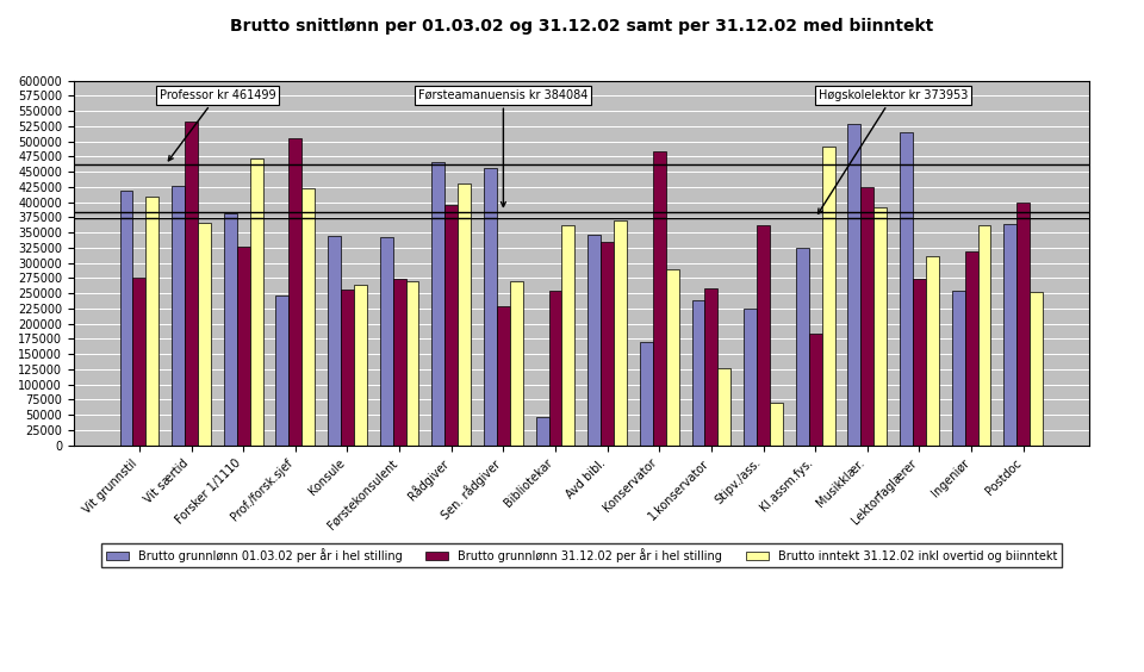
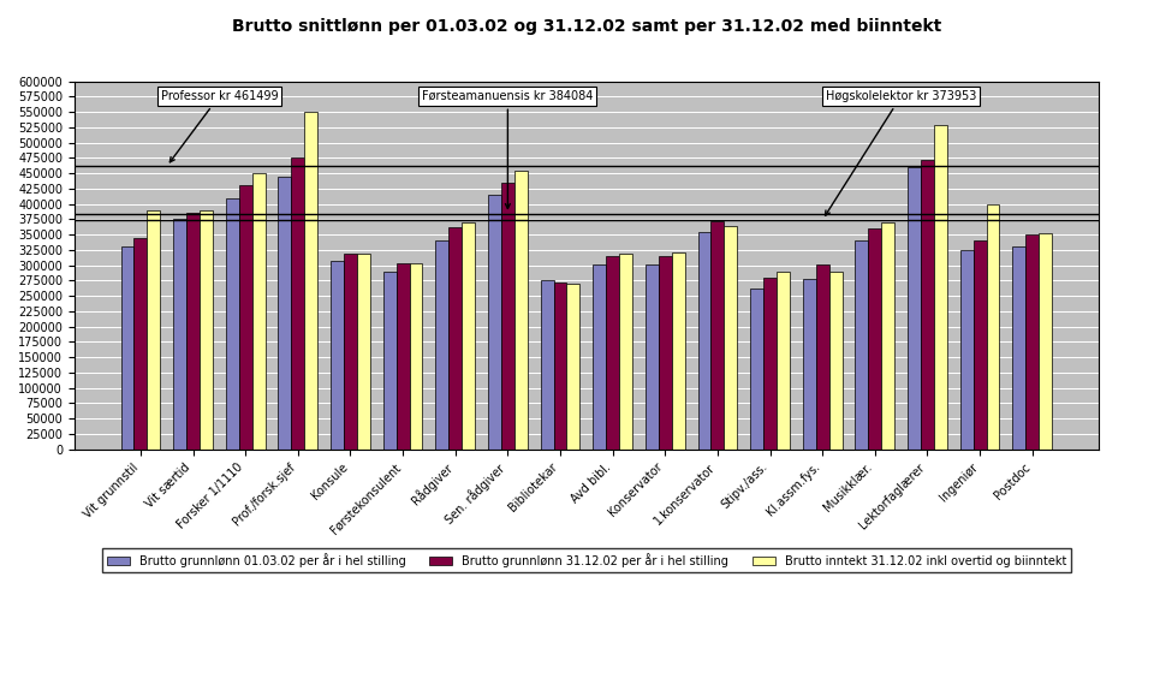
Brutto grunnlønn 01.03.02 per år i hel stilling/Vit grunnstil: 418000 -> 330000
Brutto grunnlønn 31.12.02 per år i hel stilling/Vit grunnstil: 276000 -> 345000
Brutto inntekt 31.12.02 inkl overtid og biinntekt/Vit grunnstil: 410000 -> 390000
Brutto grunnlønn 01.03.02 per år i hel stilling/Vit særtid: 426000 -> 375000
Brutto grunnlønn 31.12.02 per år i hel stilling/Vit særtid: 532000 -> 385000
Brutto inntekt 31.12.02 inkl overtid og biinntekt/Vit særtid: 366000 -> 390000
Brutto grunnlønn 01.03.02 per år i hel stilling/Forsker 1/1110: 382000 -> 410000
Brutto grunnlønn 31.12.02 per år i hel stilling/Forsker 1/1110: 326000 -> 430000
Brutto inntekt 31.12.02 inkl overtid og biinntekt/Forsker 1/1110: 472000 -> 450000
Brutto grunnlønn 01.03.02 per år i hel stilling/Prof./forsk.sjef: 246000 -> 445000
Brutto grunnlønn 31.12.02 per år i hel stilling/Prof./forsk.sjef: 506000 -> 475000
Brutto inntekt 31.12.02 inkl overtid og biinntekt/Prof./forsk.sjef: 422000 -> 550000
Brutto grunnlønn 01.03.02 per år i hel stilling/Konsule: 344000 -> 308000
Brutto grunnlønn 31.12.02 per år i hel stilling/Konsule: 256000 -> 318000
Brutto inntekt 31.12.02 inkl overtid og biinntekt/Konsule: 264000 -> 318000
Brutto grunnlønn 01.03.02 per år i hel stilling/Førstekonsulent: 342000 -> 290000
Brutto grunnlønn 31.12.02 per år i hel stilling/Førstekonsulent: 274000 -> 303000
Brutto inntekt 31.12.02 inkl overtid og biinntekt/Førstekonsulent: 270000 -> 304000
Brutto grunnlønn 01.03.02 per år i hel stilling/Rådgiver: 466000 -> 340000
Brutto grunnlønn 31.12.02 per år i hel stilling/Rådgiver: 396000 -> 362000
Brutto inntekt 31.12.02 inkl overtid og biinntekt/Rådgiver: 430000 -> 370000
Brutto grunnlønn 01.03.02 per år i hel stilling/Sen. rådgiver: 456000 -> 415000
Brutto grunnlønn 31.12.02 per år i hel stilling/Sen. rådgiver: 228000 -> 435000
Brutto inntekt 31.12.02 inkl overtid og biinntekt/Sen. rådgiver: 270000 -> 455000
Brutto grunnlønn 01.03.02 per år i hel stilling/Bibliotekar: 46000 -> 275000
Brutto grunnlønn 31.12.02 per år i hel stilling/Bibliotekar: 254000 -> 272000
Brutto inntekt 31.12.02 inkl overtid og biinntekt/Bibliotekar: 362000 -> 270000
Brutto grunnlønn 01.03.02 per år i hel stilling/Avd bibl.: 346000 -> 302000
Brutto grunnlønn 31.12.02 per år i hel stilling/Avd bibl.: 334000 -> 315000
Brutto inntekt 31.12.02 inkl overtid og biinntekt/Avd bibl.: 370000 -> 318000
Brutto grunnlønn 01.03.02 per år i hel stilling/Konservator: 170000 -> 302000
Brutto grunnlønn 31.12.02 per år i hel stilling/Konservator: 484000 -> 315000
Brutto inntekt 31.12.02 inkl overtid og biinntekt/Konservator: 290000 -> 320000
Brutto grunnlønn 01.03.02 per år i hel stilling/1.konservator: 238000 -> 355000
Brutto grunnlønn 31.12.02 per år i hel stilling/1.konservator: 258000 -> 372000
Brutto inntekt 31.12.02 inkl overtid og biinntekt/1.konservator: 126000 -> 365000
Brutto grunnlønn 01.03.02 per år i hel stilling/Stipv./ass.: 224000 -> 263000
Brutto grunnlønn 31.12.02 per år i hel stilling/Stipv./ass.: 362000 -> 280000
Brutto inntekt 31.12.02 inkl overtid og biinntekt/Stipv./ass.: 70000 -> 290000
Brutto grunnlønn 01.03.02 per år i hel stilling/Kl.assm.fys.: 324000 -> 278000
Brutto grunnlønn 31.12.02 per år i hel stilling/Kl.assm.fys.: 184000 -> 302000
Brutto inntekt 31.12.02 inkl overtid og biinntekt/Kl.assm.fys.: 492000 -> 290000
Brutto grunnlønn 01.03.02 per år i hel stilling/Musikklær.: 528000 -> 340000
Brutto grunnlønn 31.12.02 per år i hel stilling/Musikklær.: 424000 -> 360000
Brutto inntekt 31.12.02 inkl overtid og biinntekt/Musikklær.: 392000 -> 370000
Brutto grunnlønn 01.03.02 per år i hel stilling/Lektorfaglærer: 516000 -> 460000
Brutto grunnlønn 31.12.02 per år i hel stilling/Lektorfaglærer: 274000 -> 472000
Brutto inntekt 31.12.02 inkl overtid og biinntekt/Lektorfaglærer: 312000 -> 528000
Brutto grunnlønn 01.03.02 per år i hel stilling/Ingeniør: 254000 -> 325000
Brutto grunnlønn 31.12.02 per år i hel stilling/Ingeniør: 318000 -> 340000
Brutto inntekt 31.12.02 inkl overtid og biinntekt/Ingeniør: 362000 -> 400000
Brutto grunnlønn 01.03.02 per år i hel stilling/Postdoc: 364000 -> 330000
Brutto grunnlønn 31.12.02 per år i hel stilling/Postdoc: 400000 -> 350000
Brutto inntekt 31.12.02 inkl overtid og biinntekt/Postdoc: 252000 -> 352000
